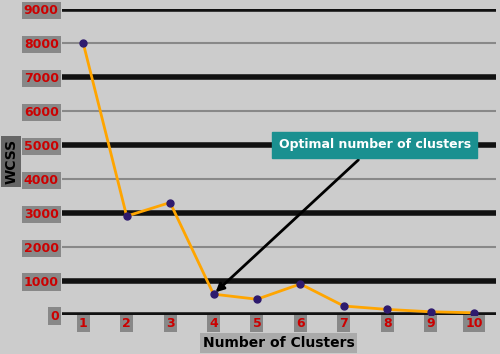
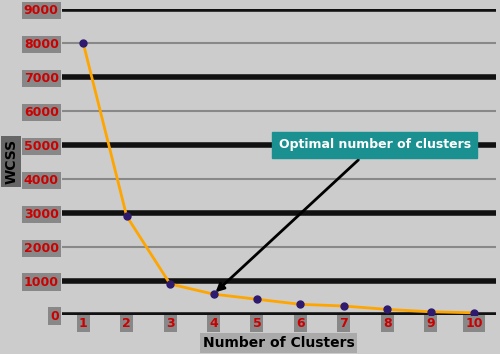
3: 3300 -> 900
6: 900 -> 300
